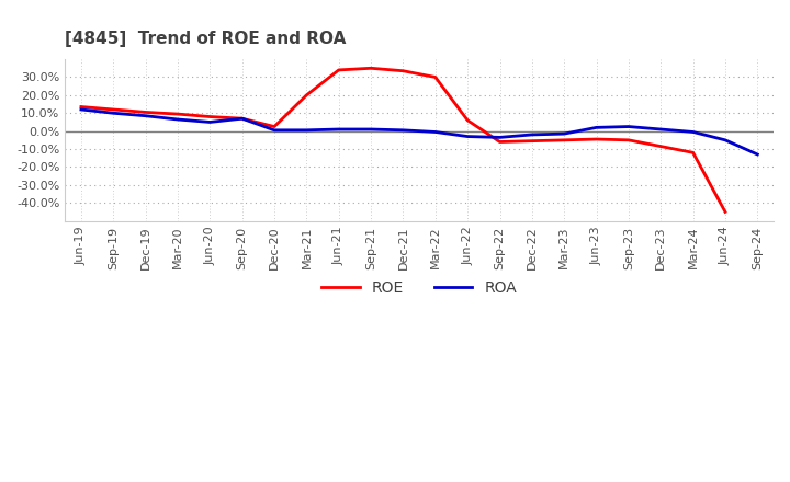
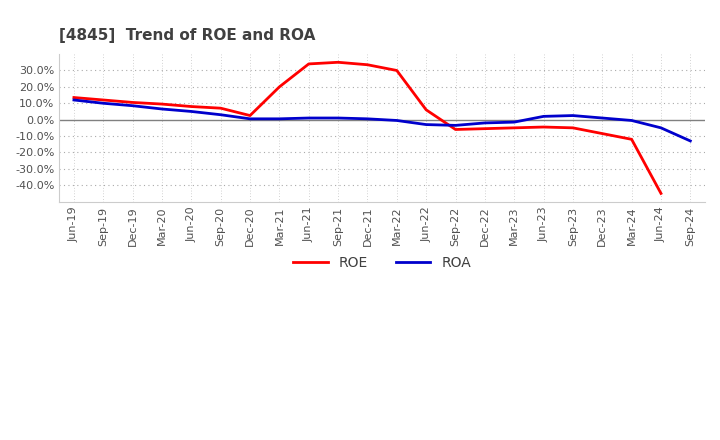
ROA/Sep-20: 7% -> 3%
